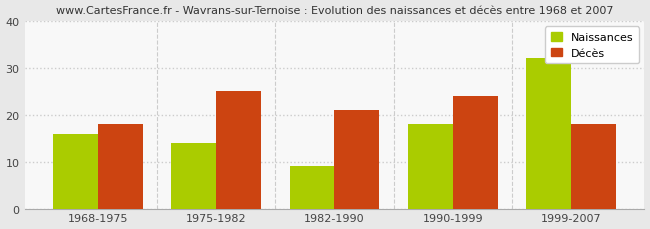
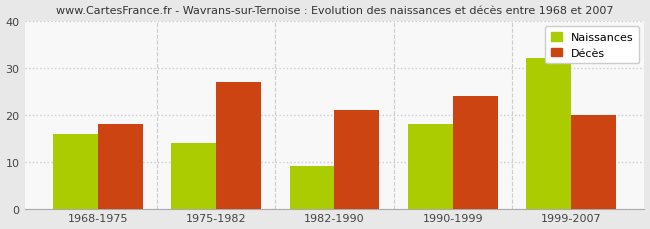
Décès/1975-1982: 25 -> 27
Décès/1999-2007: 18 -> 20
